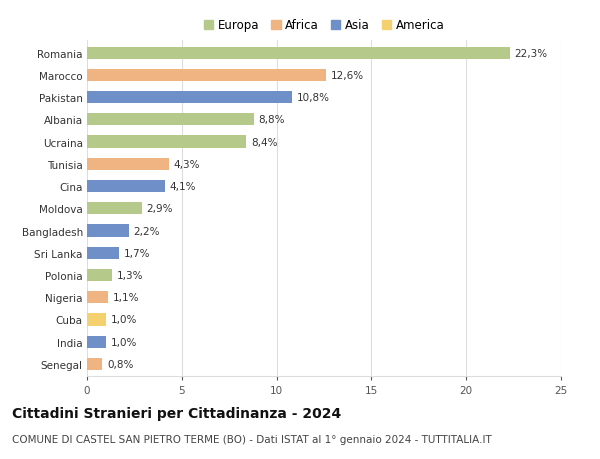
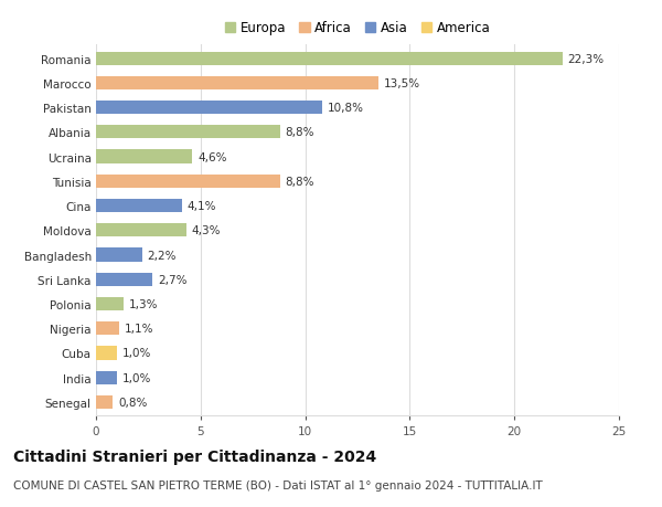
Marocco: 12,6% -> 13,5%
Ucraina: 8,4% -> 4,6%
Tunisia: 4,3% -> 8,8%
Moldova: 2,9% -> 4,3%
Sri Lanka: 1,7% -> 2,7%
